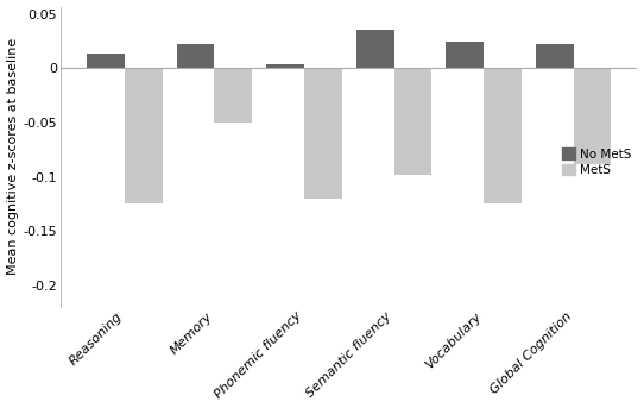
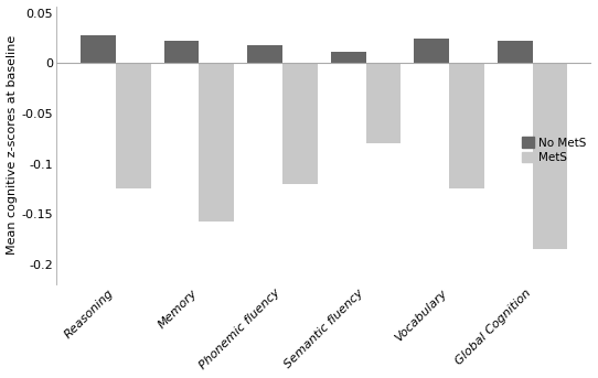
No MetS/Reasoning: 0.014 -> 0.028
MetS/Memory: -0.050 -> -0.158
No MetS/Phonemic fluency: 0.004 -> 0.018
No MetS/Semantic fluency: 0.036 -> 0.012
MetS/Semantic fluency: -0.098 -> -0.080
MetS/Global Cognition: -0.088 -> -0.185
